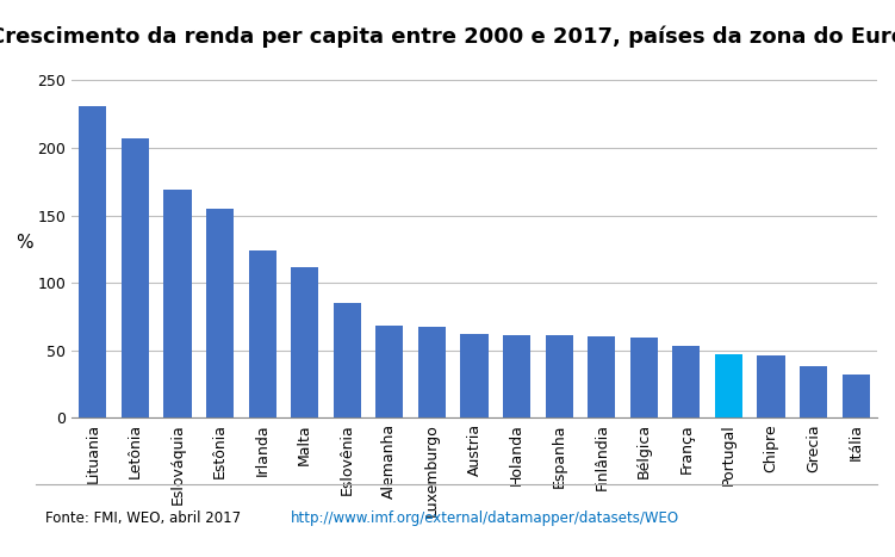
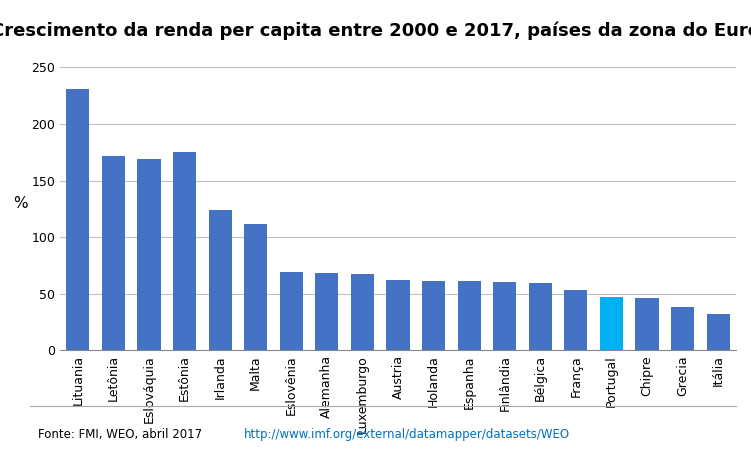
Letônia: 207 -> 172
Estônia: 155 -> 175
Eslovênia: 85 -> 69
